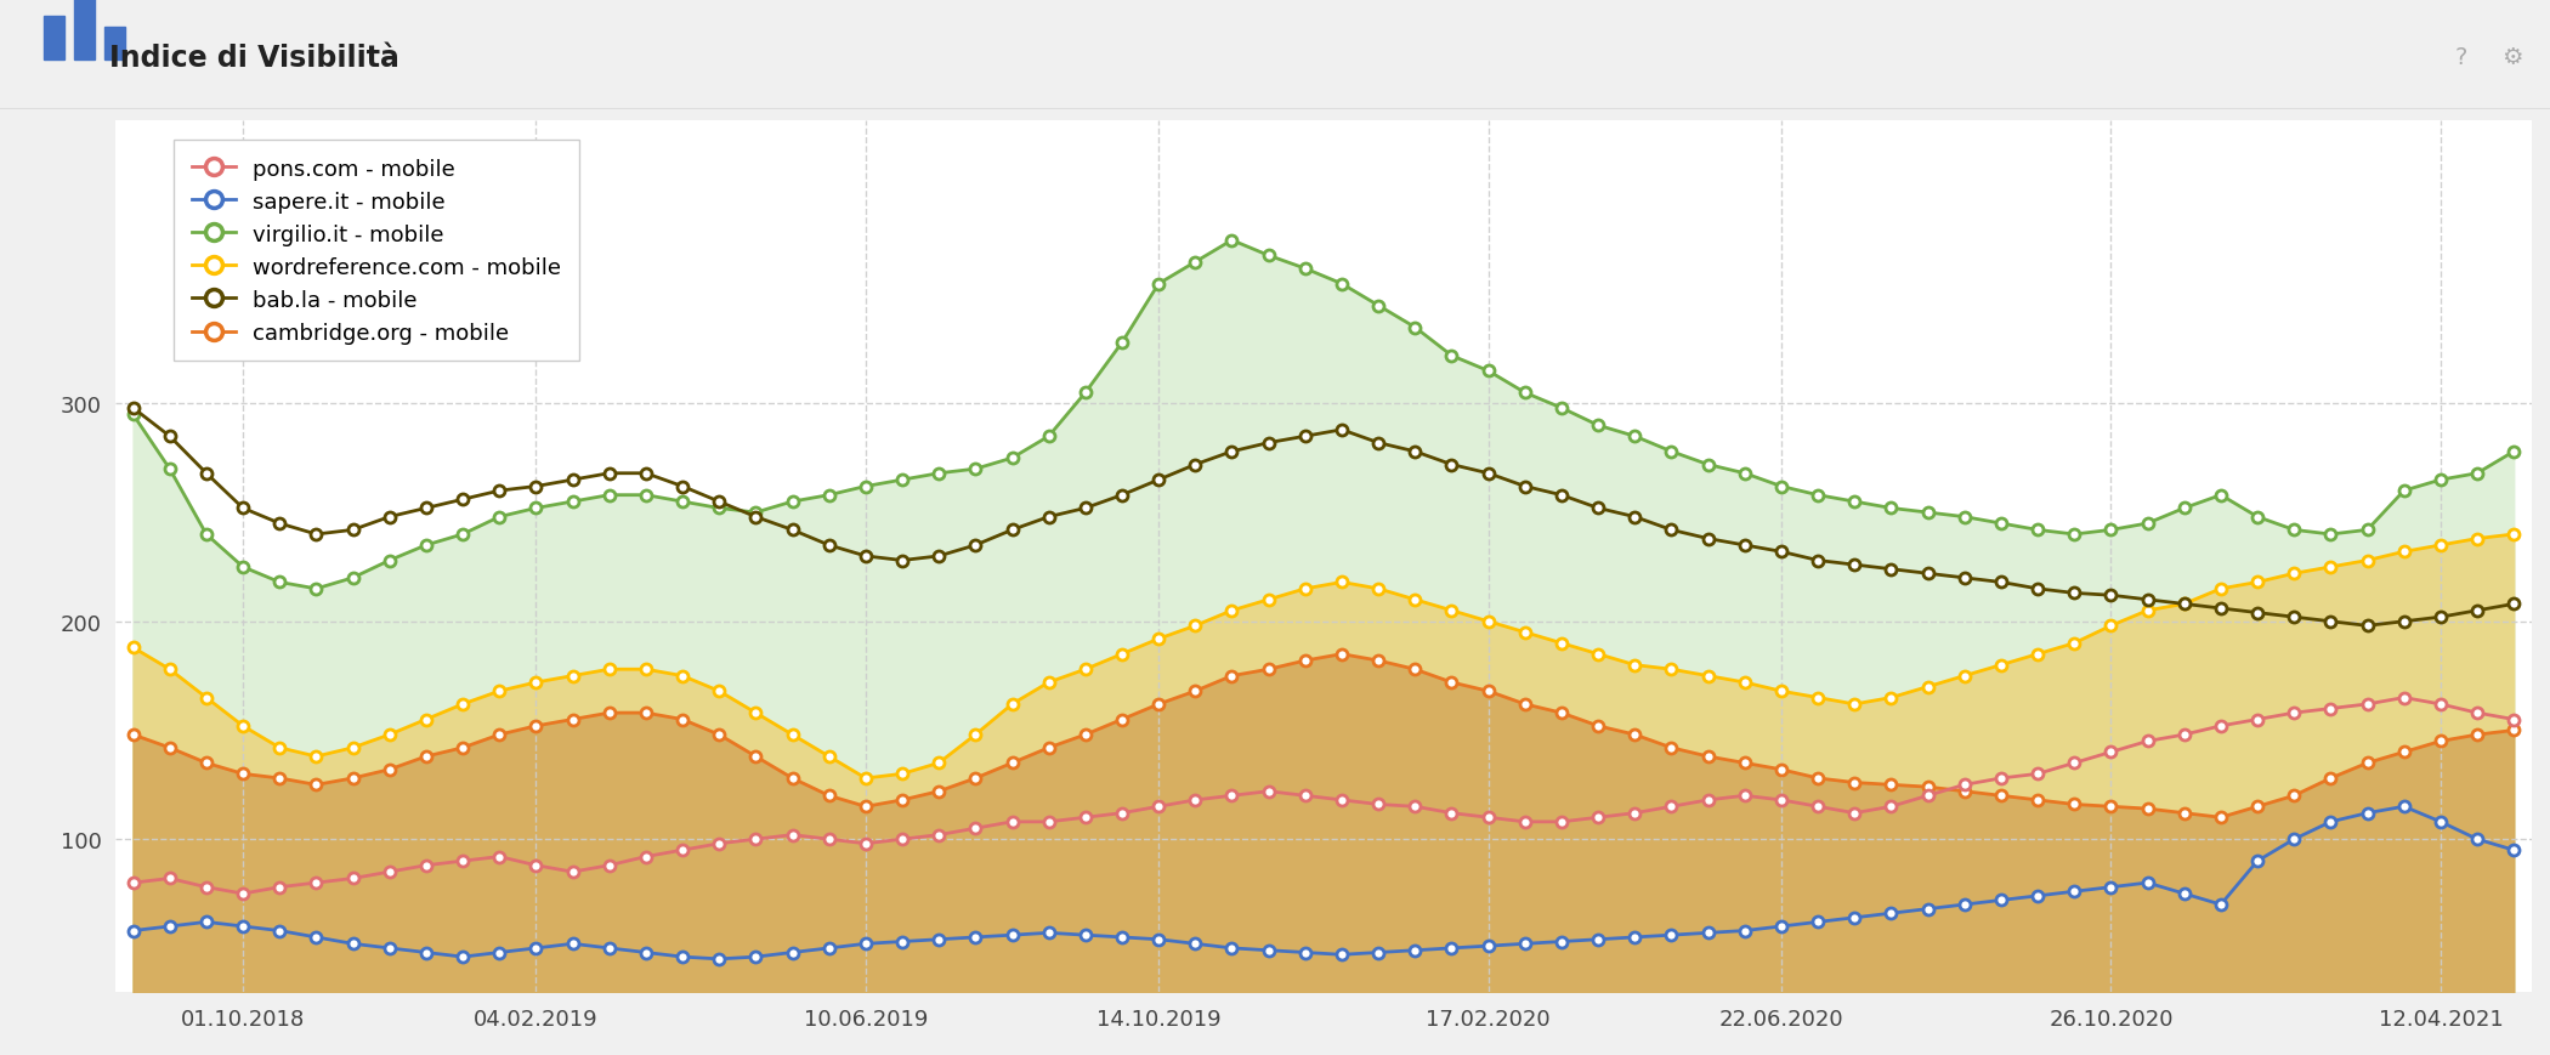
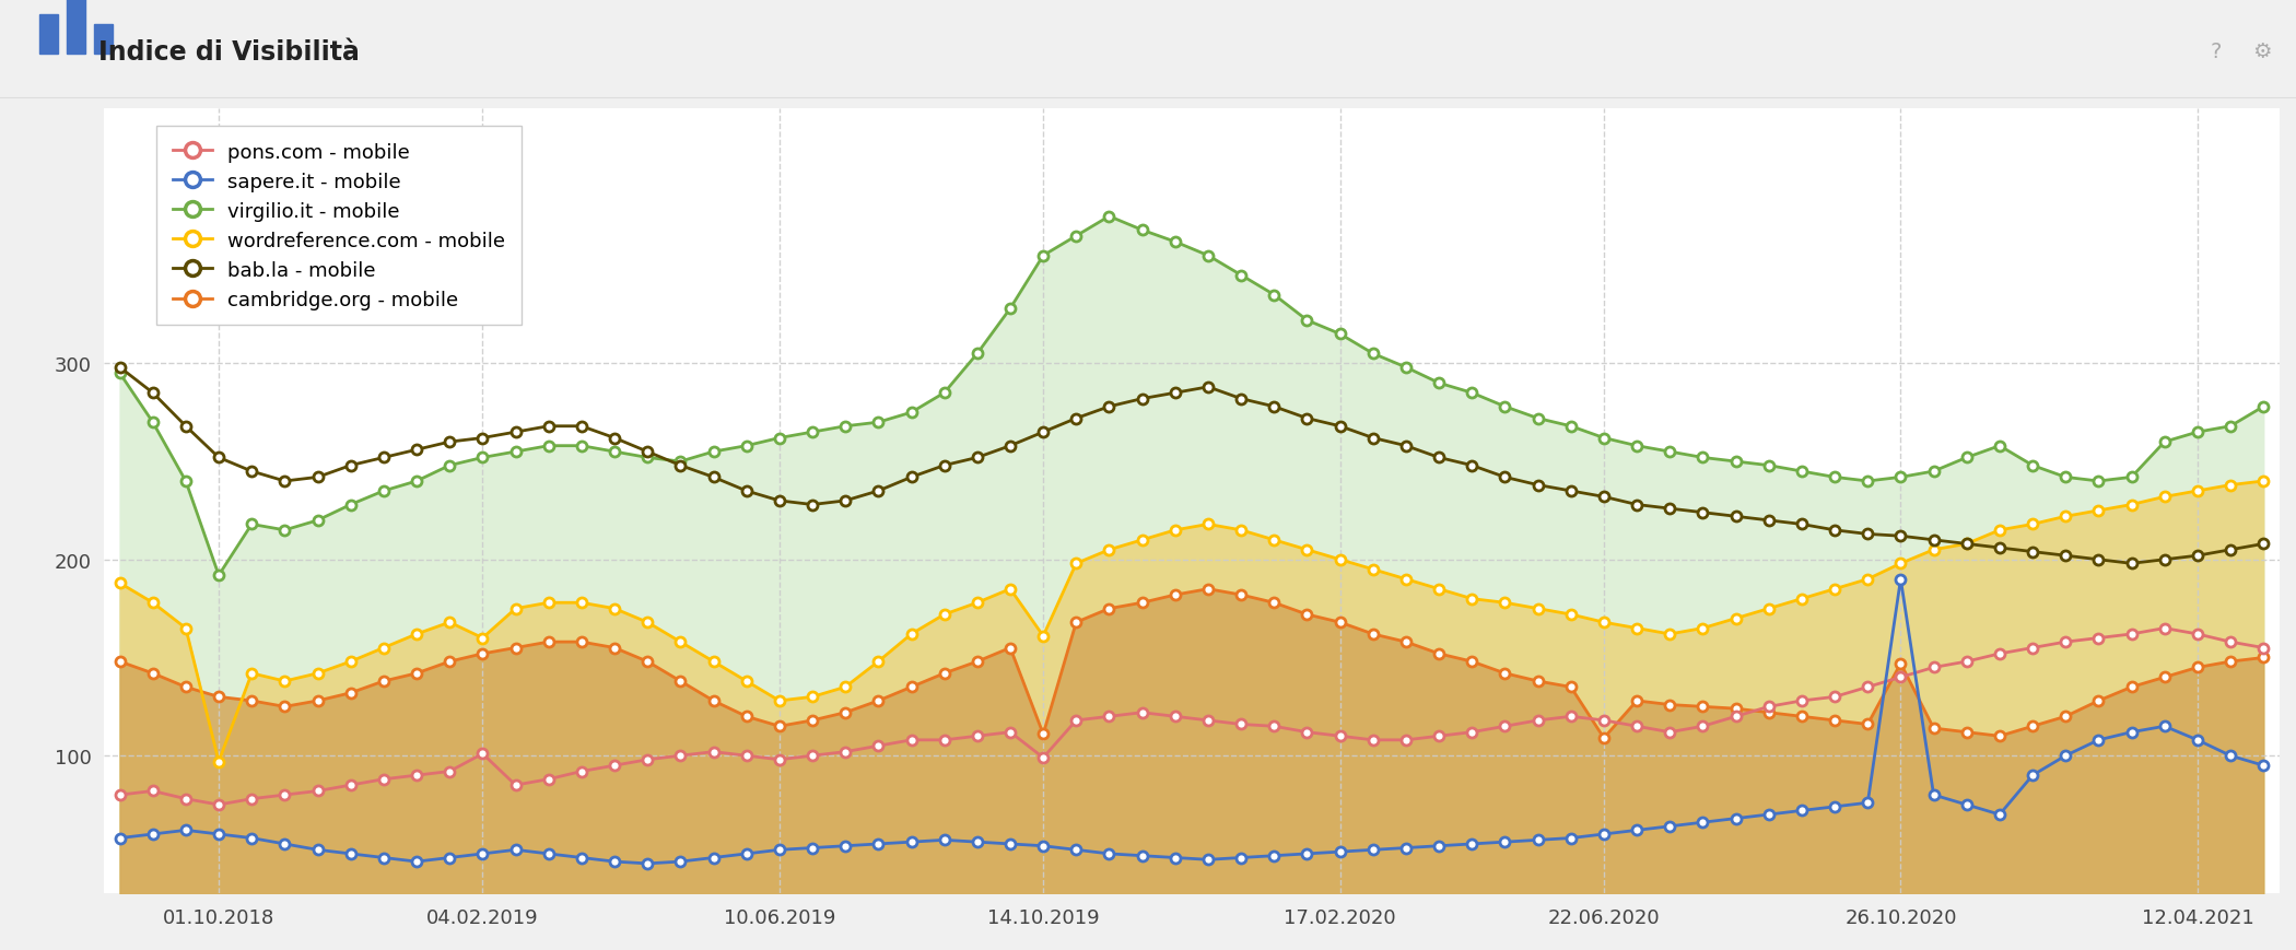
virgilio.it - mobile/01.10.2018: 225 -> 192
wordreference.com - mobile/01.10.2018: 152 -> 97
pons.com - mobile/04.02.2019: 88 -> 101
wordreference.com - mobile/04.02.2019: 172 -> 160
pons.com - mobile/14.10.2019: 115 -> 99
wordreference.com - mobile/14.10.2019: 192 -> 161
cambridge.org - mobile/14.10.2019: 162 -> 111
cambridge.org - mobile/22.06.2020: 132 -> 109
sapere.it - mobile/26.10.2020: 78 -> 190
cambridge.org - mobile/26.10.2020: 115 -> 147
